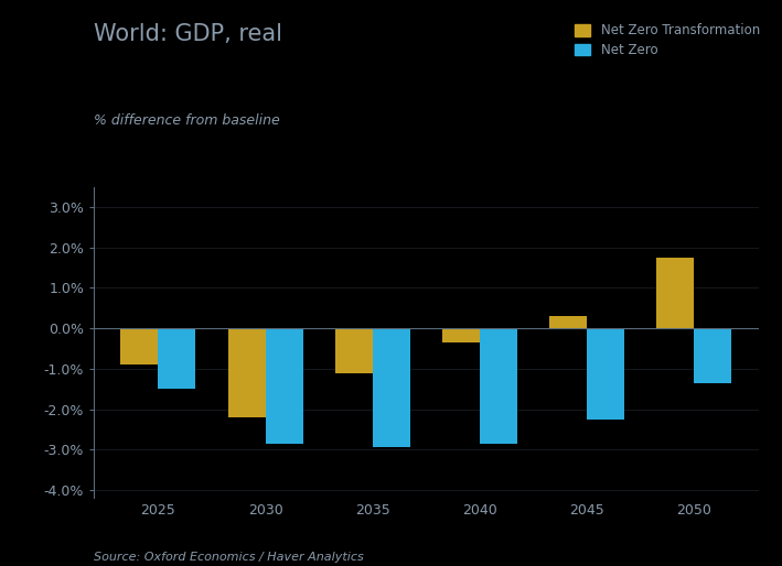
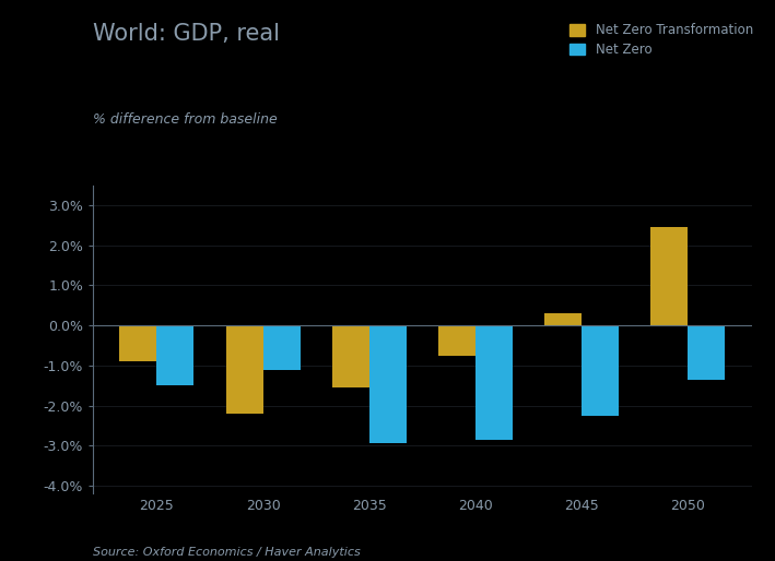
Net Zero/2030: -2.85% -> -1.10%
Net Zero Transformation/2035: -1.10% -> -1.55%
Net Zero Transformation/2040: -0.35% -> -0.75%
Net Zero Transformation/2050: 1.75% -> 2.45%
